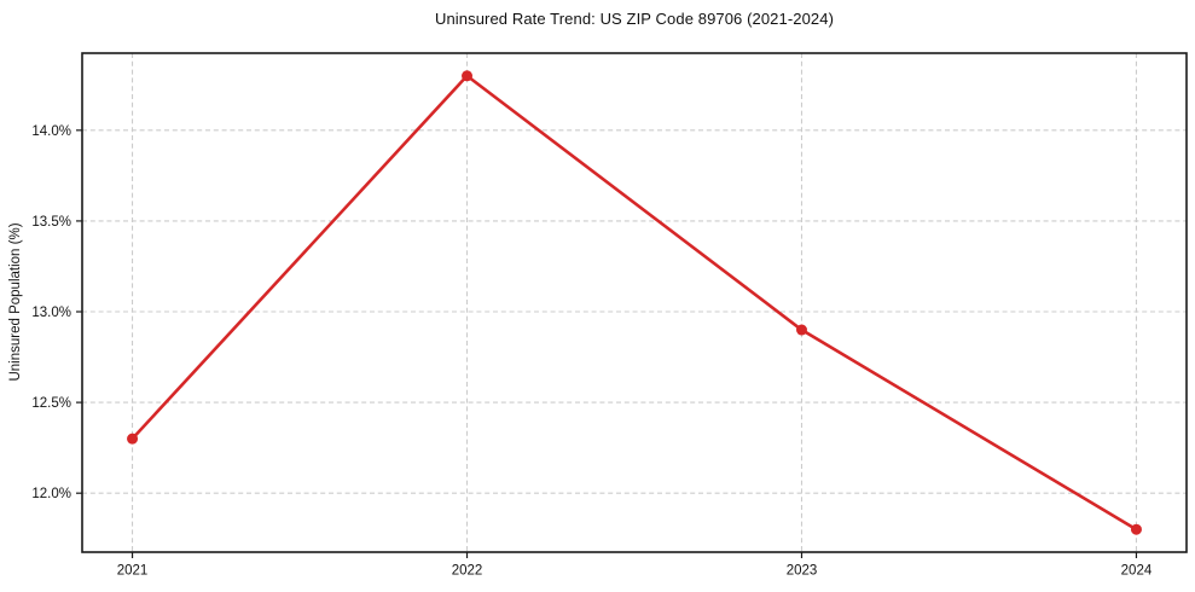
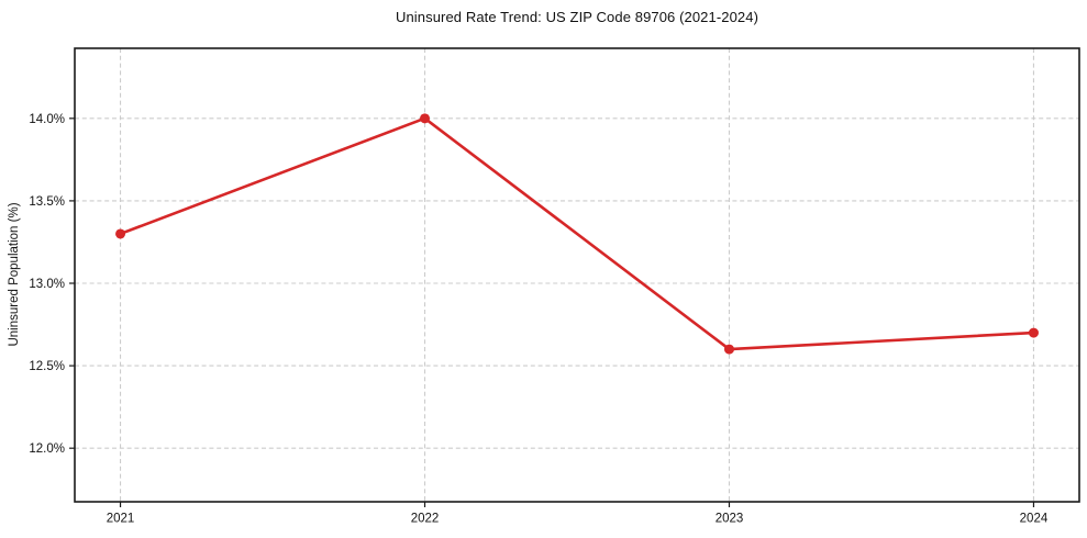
2021: 12.3% -> 13.3%
2022: 14.3% -> 14.0%
2023: 12.9% -> 12.6%
2024: 11.8% -> 12.7%
